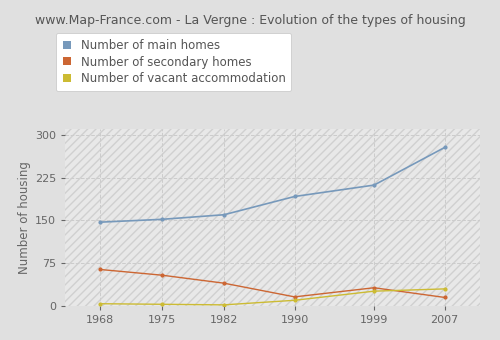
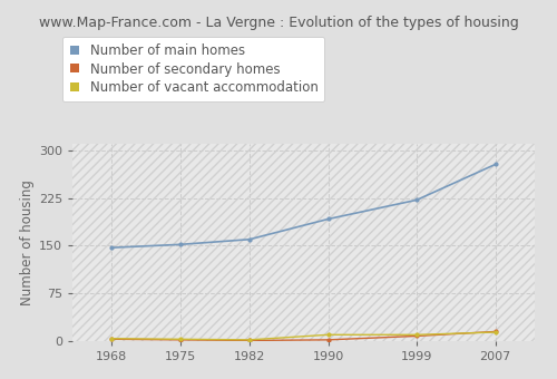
Number of secondary homes/1968: 64 -> 3
Number of secondary homes/1975: 54 -> 2
Number of secondary homes/1982: 40 -> 1
Number of secondary homes/1990: 16 -> 2
Number of main homes/1999: 212 -> 222
Number of secondary homes/1999: 32 -> 8
Number of vacant accommodation/1999: 26 -> 10
Number of vacant accommodation/2007: 30 -> 14
